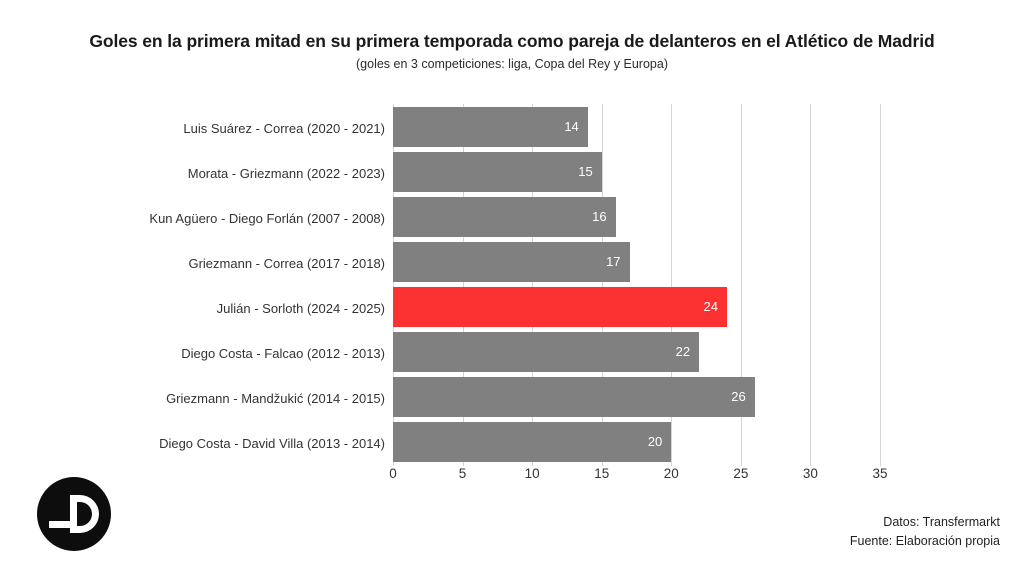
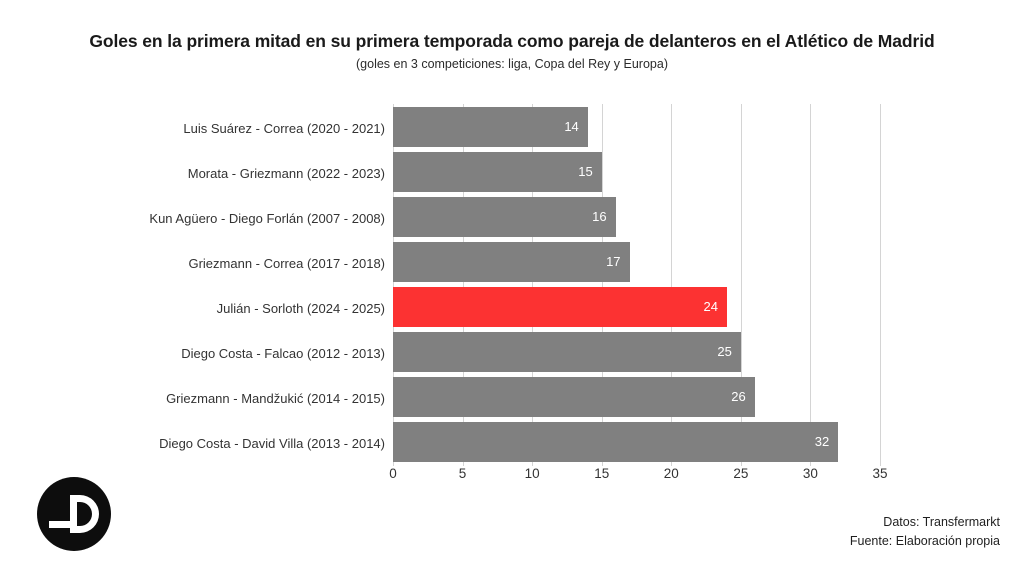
Diego Costa - Falcao (2012 - 2013): 22 -> 25
Diego Costa - David Villa (2013 - 2014): 20 -> 32
